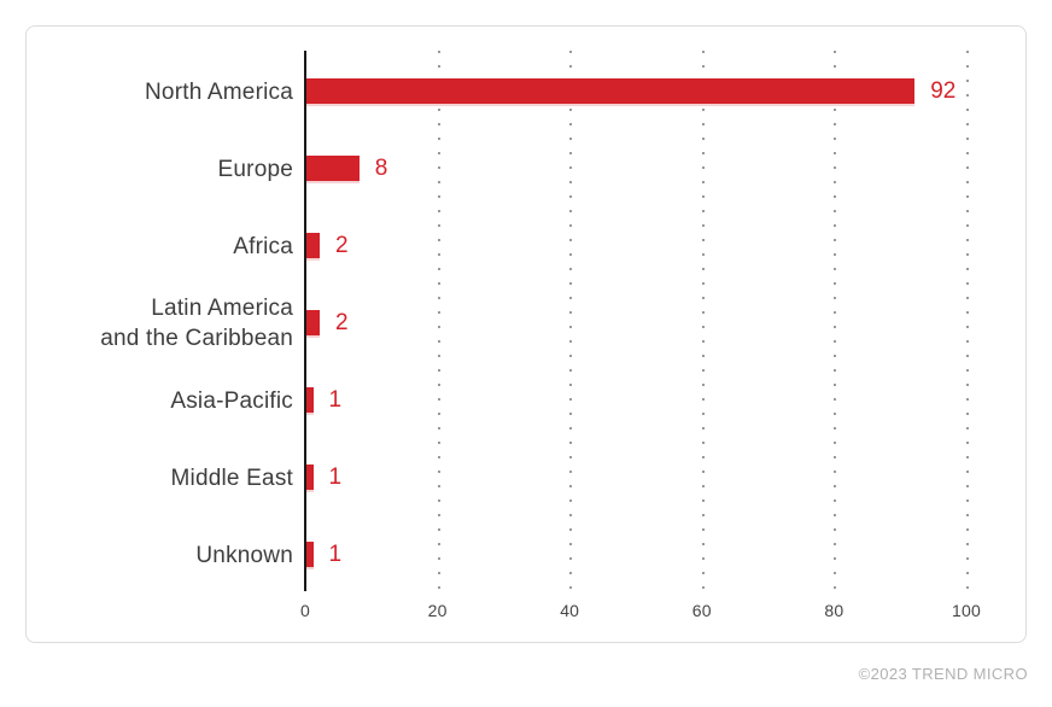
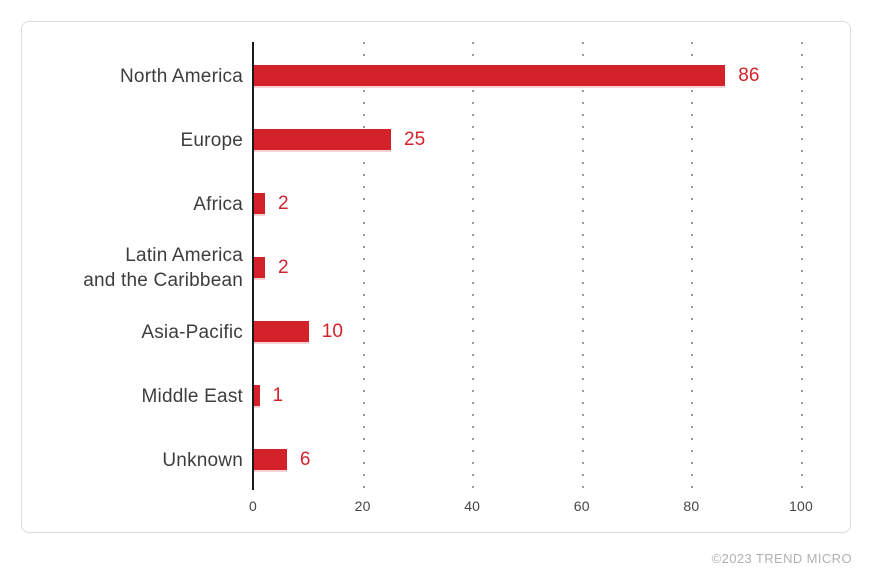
North America: 92 -> 86
Europe: 8 -> 25
Asia-Pacific: 1 -> 10
Unknown: 1 -> 6
